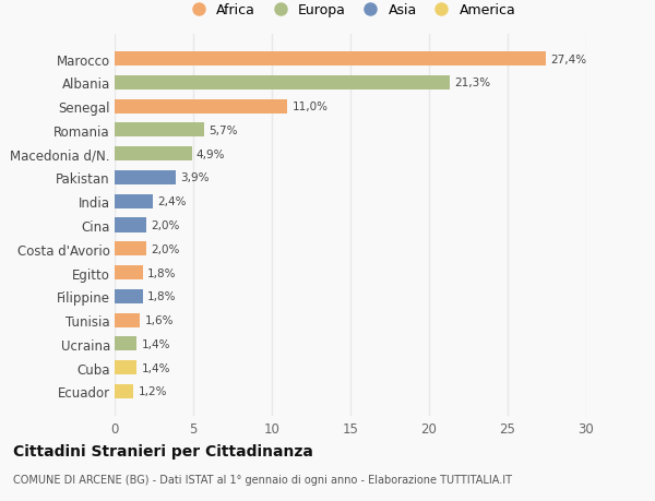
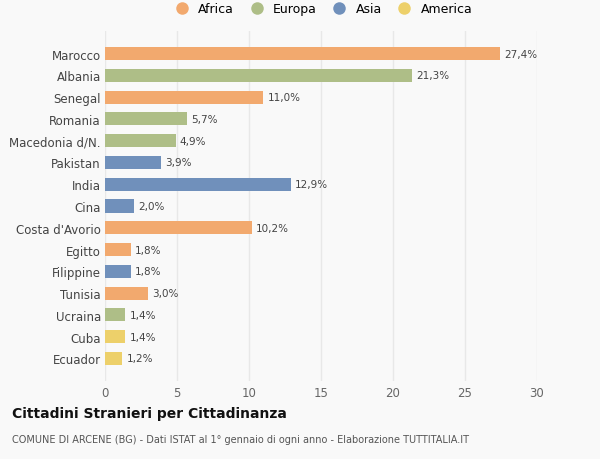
India: 2,4% -> 12,9%
Costa d'Avorio: 2,0% -> 10,2%
Tunisia: 1,6% -> 3,0%
